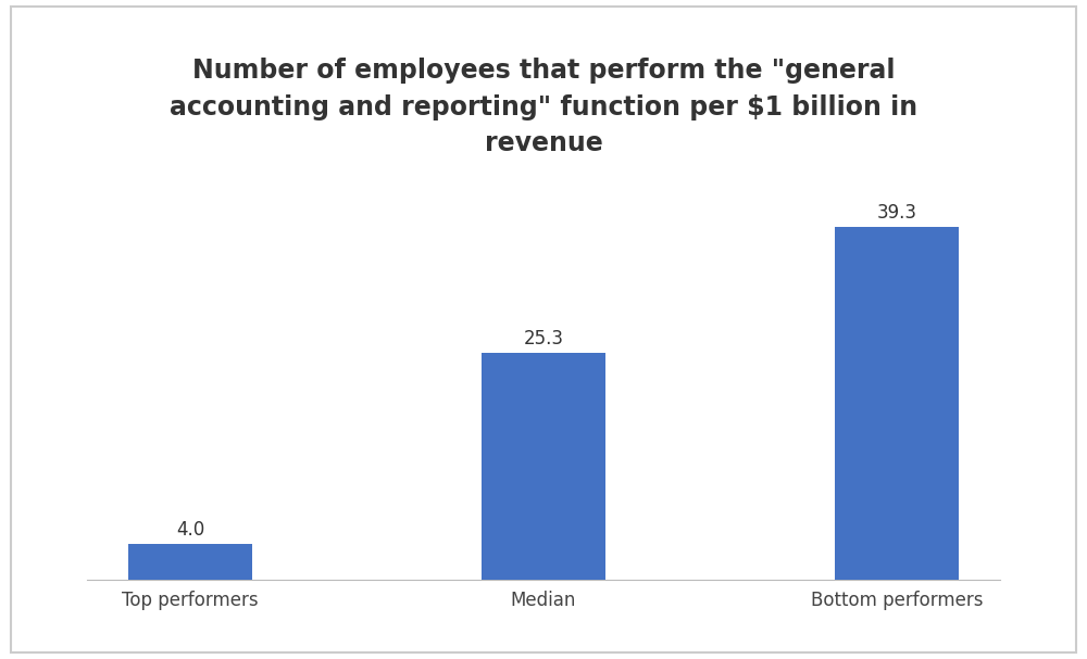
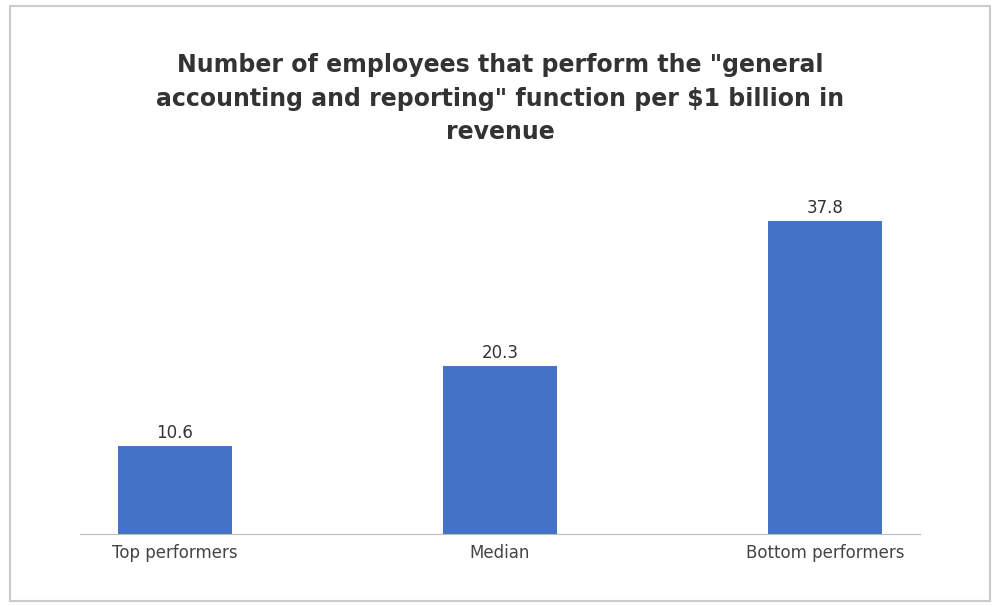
Top performers: 4.0 -> 10.6
Median: 25.3 -> 20.3
Bottom performers: 39.3 -> 37.8
